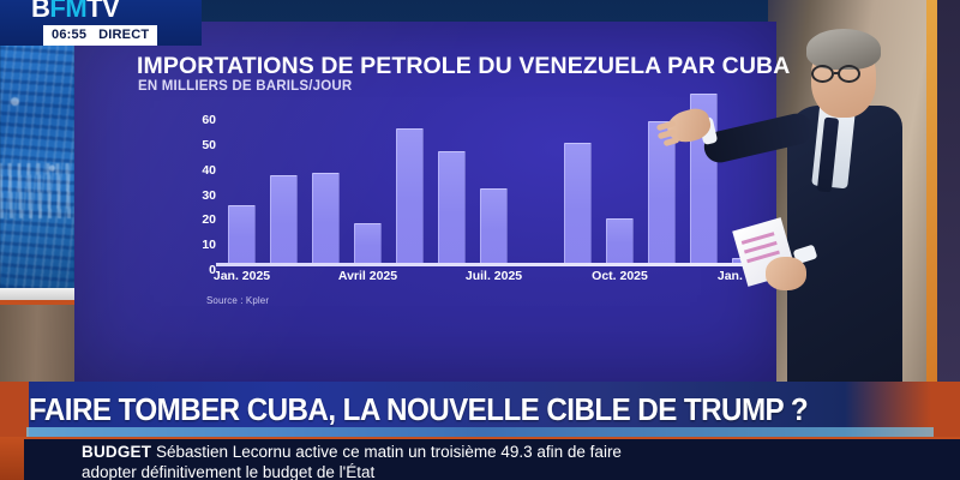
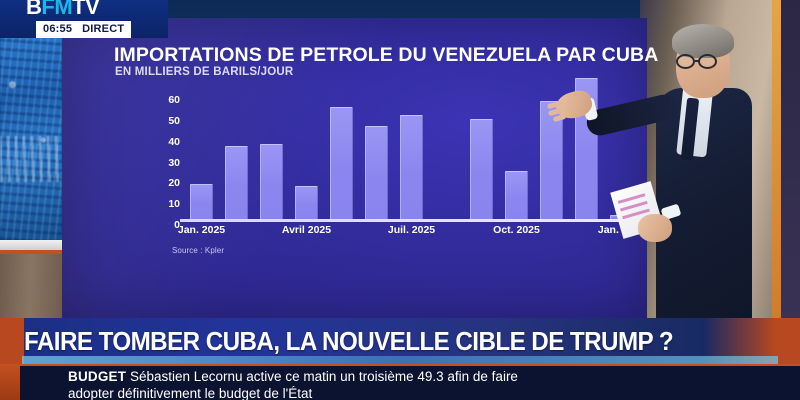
Jan. 2025: 23 -> 17
Juil. 2025: 30 -> 50
Oct. 2025: 18 -> 23
